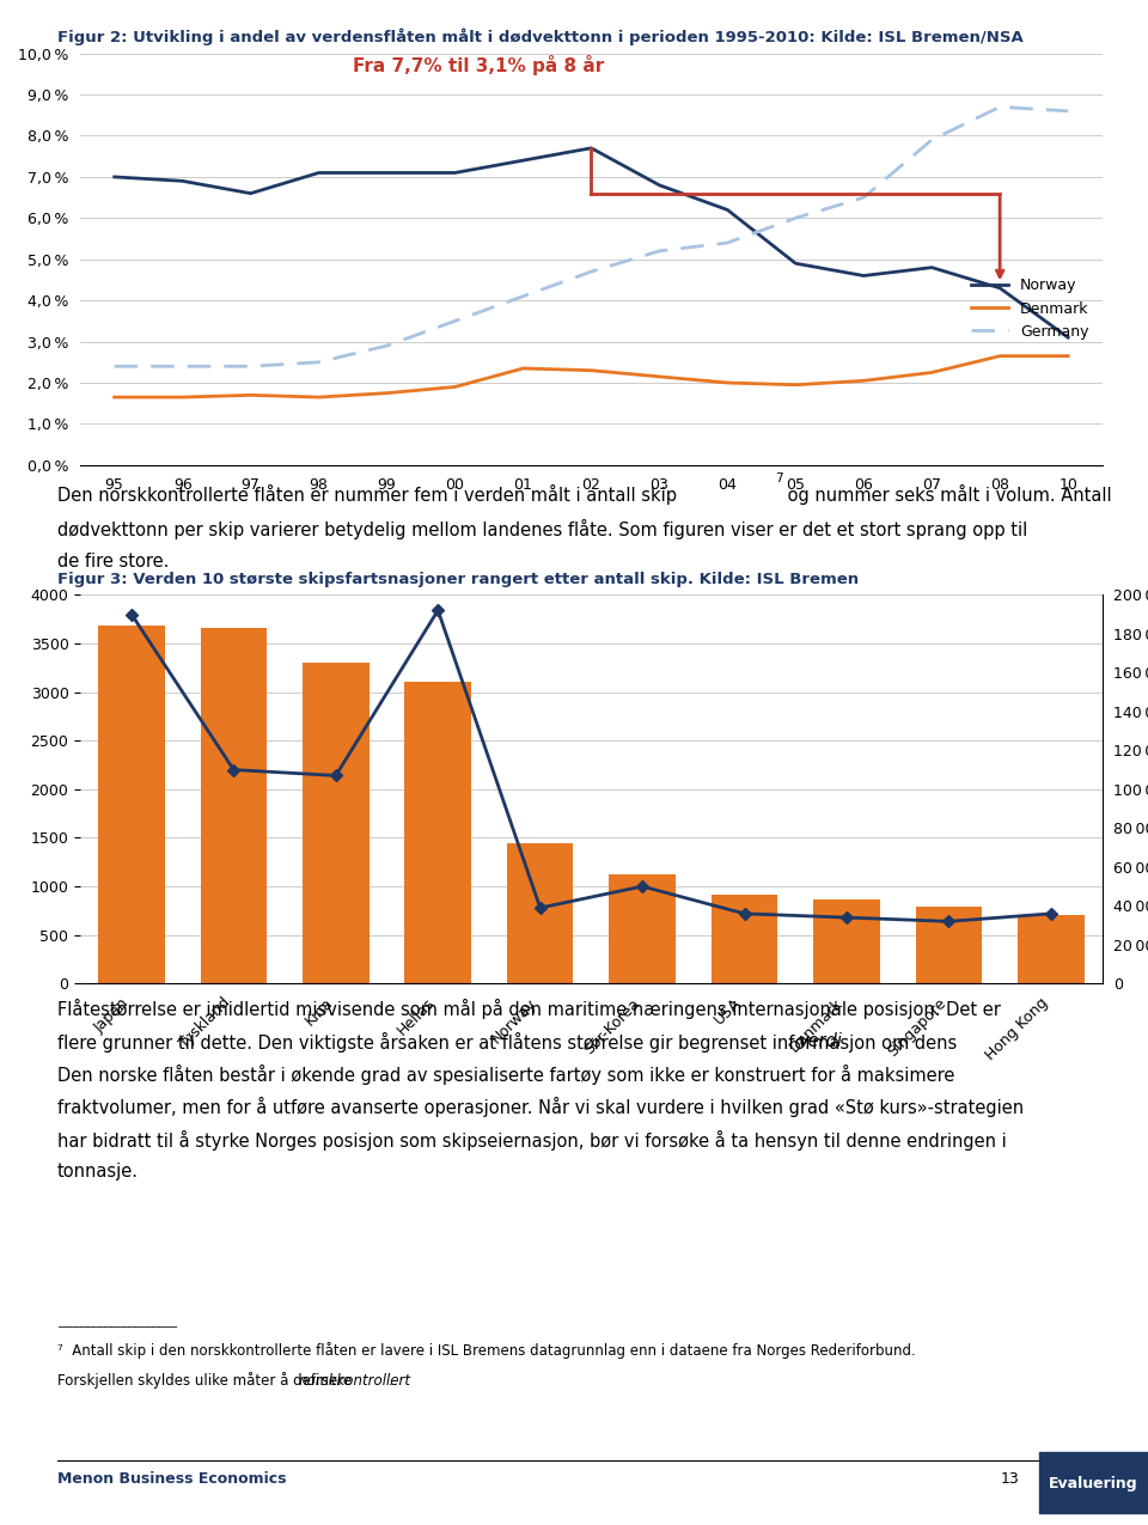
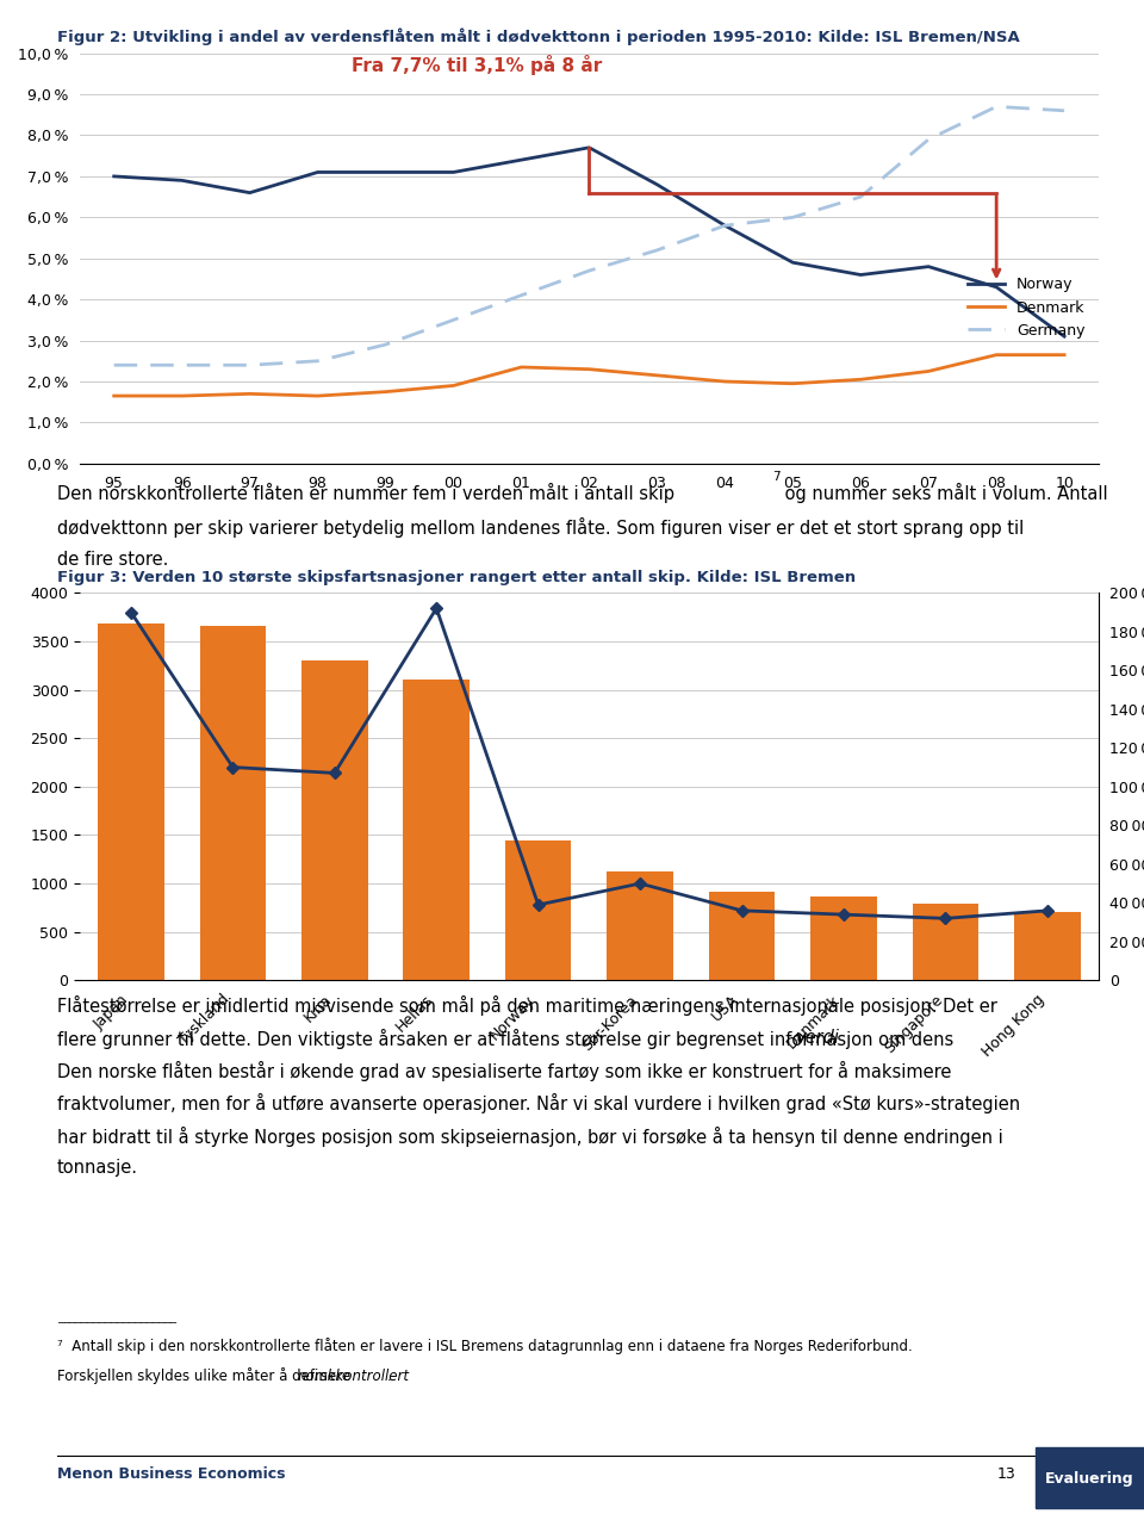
Norway/04: 6,2 % -> 5,8 %
Germany/04: 5,4 % -> 5,8 %
